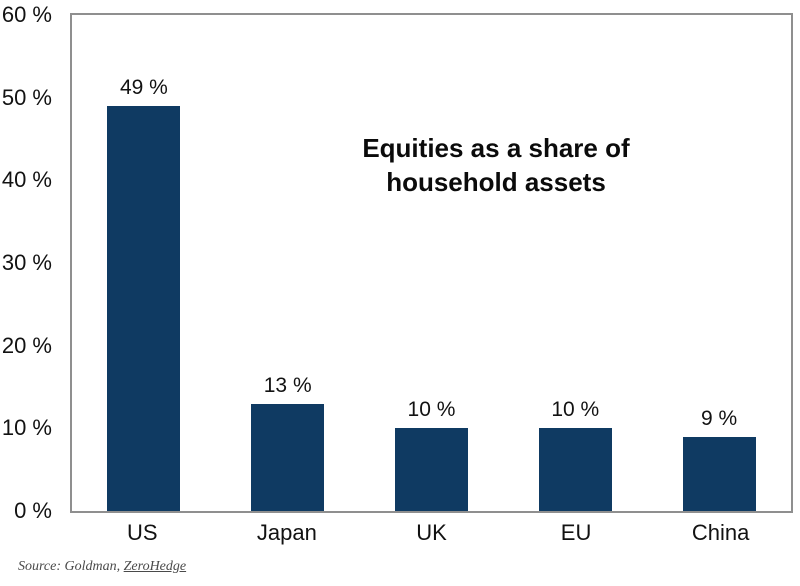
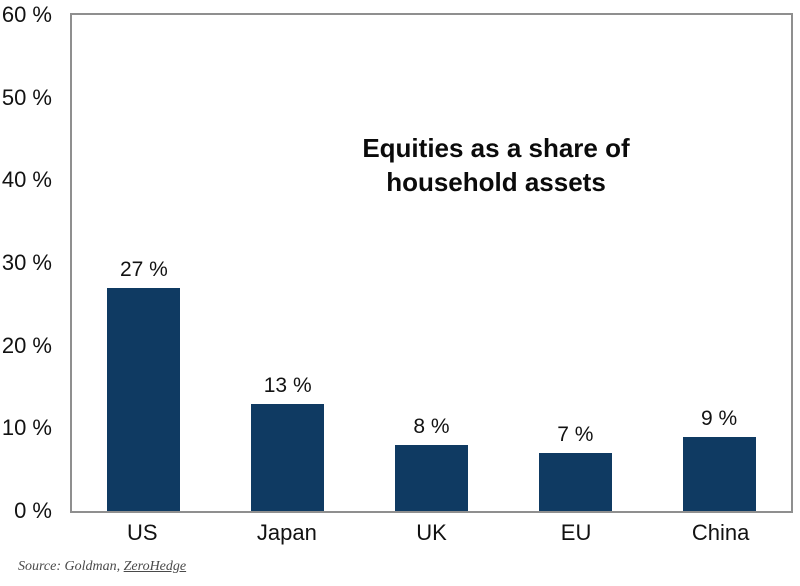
US: 49 -> 27
UK: 10 -> 8
EU: 10 -> 7
